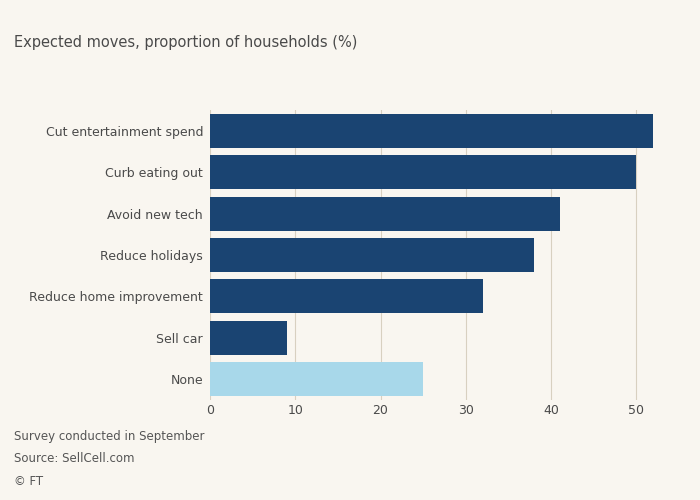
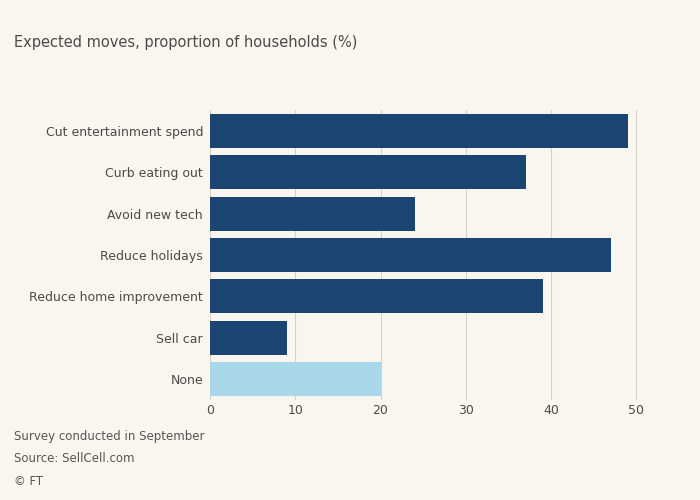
Cut entertainment spend: 52 -> 49
Curb eating out: 50 -> 37
Avoid new tech: 41 -> 24
Reduce holidays: 38 -> 47
Reduce home improvement: 32 -> 39
None: 25 -> 20
